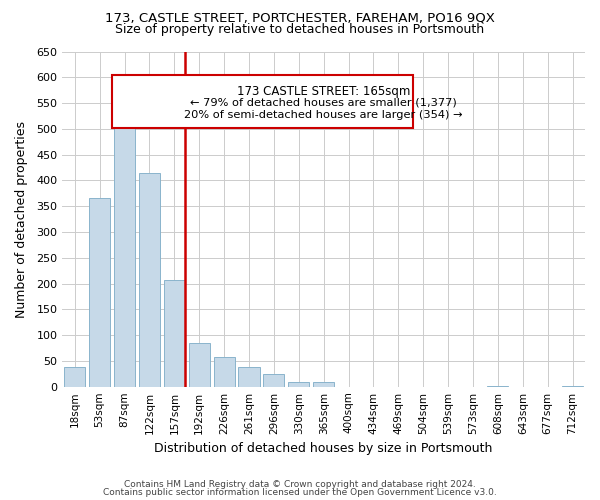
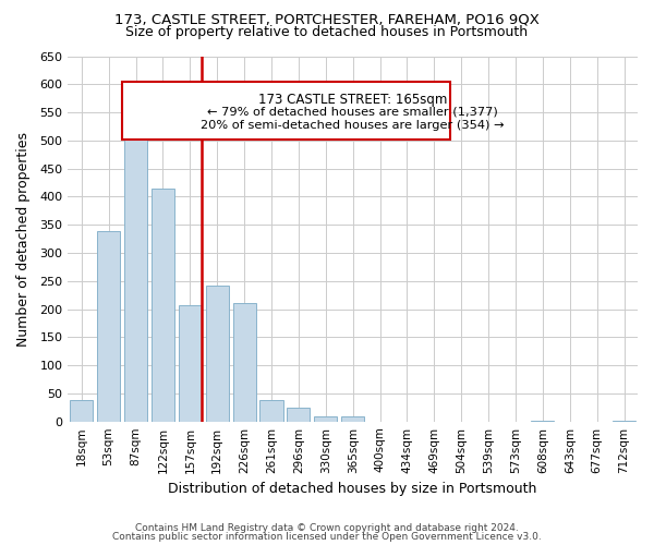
53sqm: 365 -> 338
192sqm: 84 -> 242
226sqm: 57 -> 210
